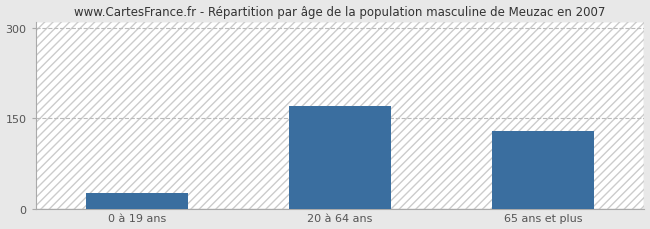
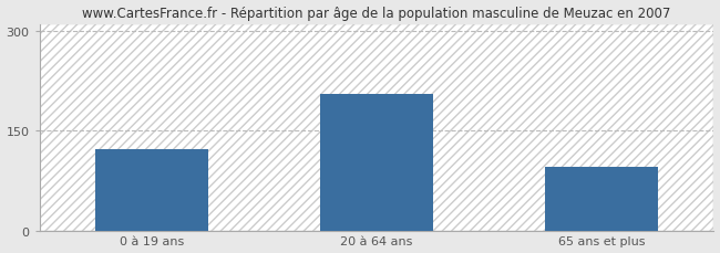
0 à 19 ans: 25 -> 122
20 à 64 ans: 170 -> 204
65 ans et plus: 128 -> 96
